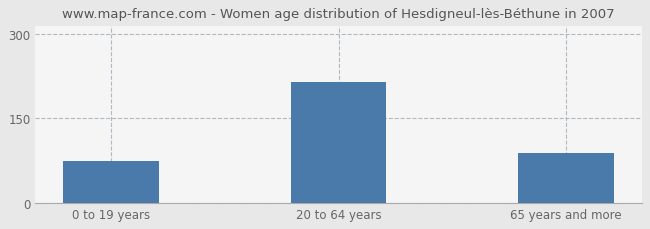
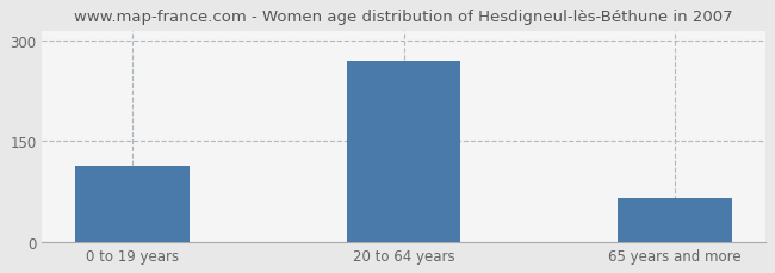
0 to 19 years: 74 -> 113
20 to 64 years: 214 -> 270
65 years and more: 88 -> 65
